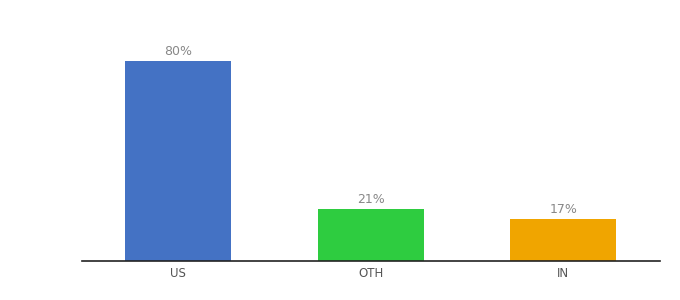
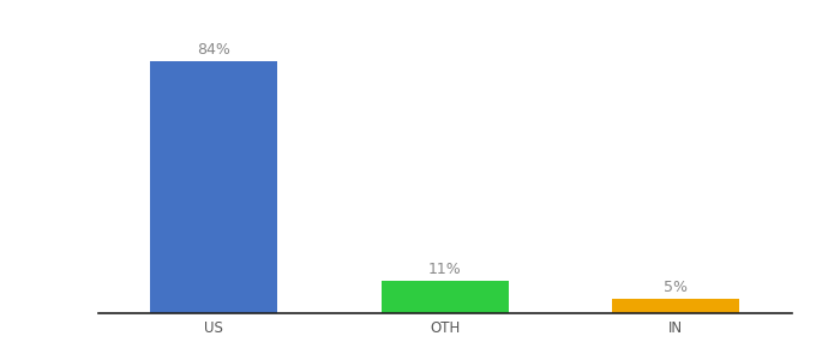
US: 80% -> 84%
OTH: 21% -> 11%
IN: 17% -> 5%
